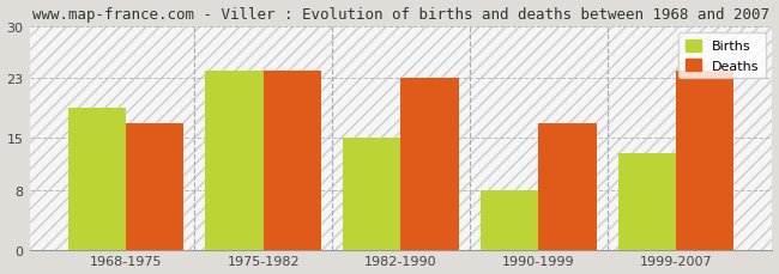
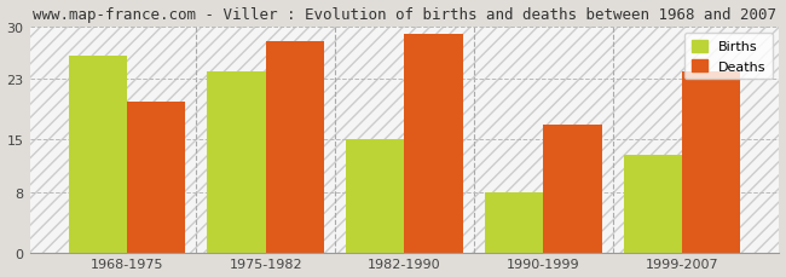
Births/1968-1975: 19 -> 26
Deaths/1968-1975: 17 -> 20
Deaths/1975-1982: 24 -> 28
Deaths/1982-1990: 23 -> 29
